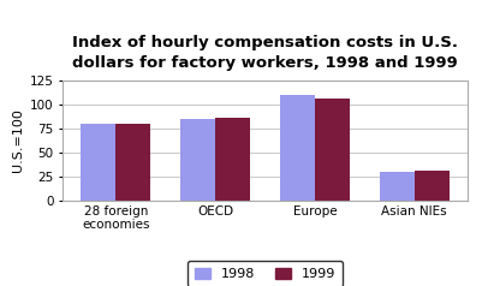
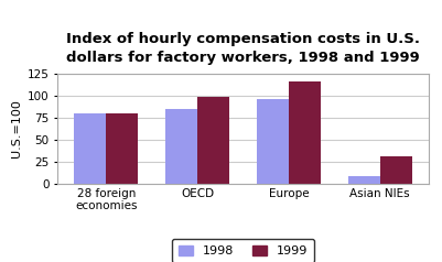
1999/OECD: 86 -> 98
1998/Europe: 110 -> 96
1999/Europe: 106 -> 116
1998/Asian NIEs: 30 -> 8
